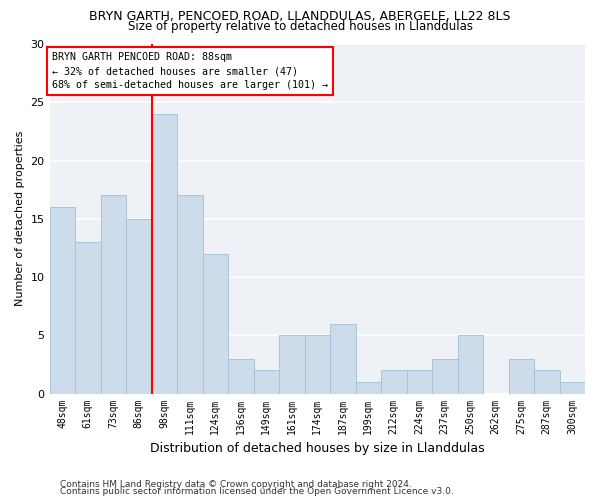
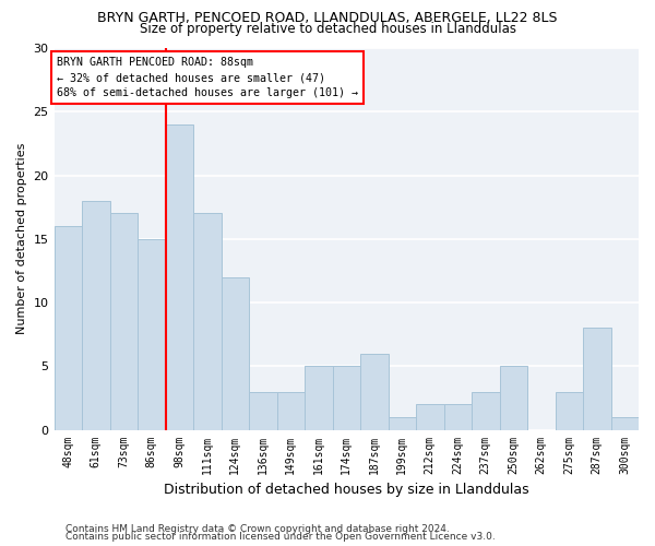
61sqm: 13 -> 18
149sqm: 2 -> 3
287sqm: 2 -> 8
